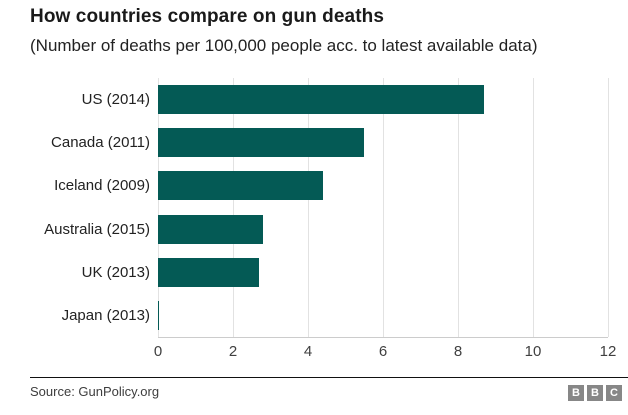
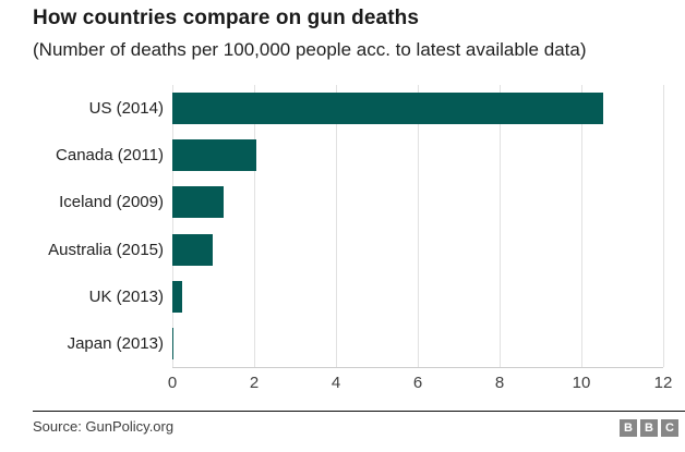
US (2014): 8.7 -> 10.5
Canada (2011): 5.5 -> 2.0
Iceland (2009): 4.4 -> 1.2
Australia (2015): 2.8 -> 1.0
UK (2013): 2.7 -> 0.2
